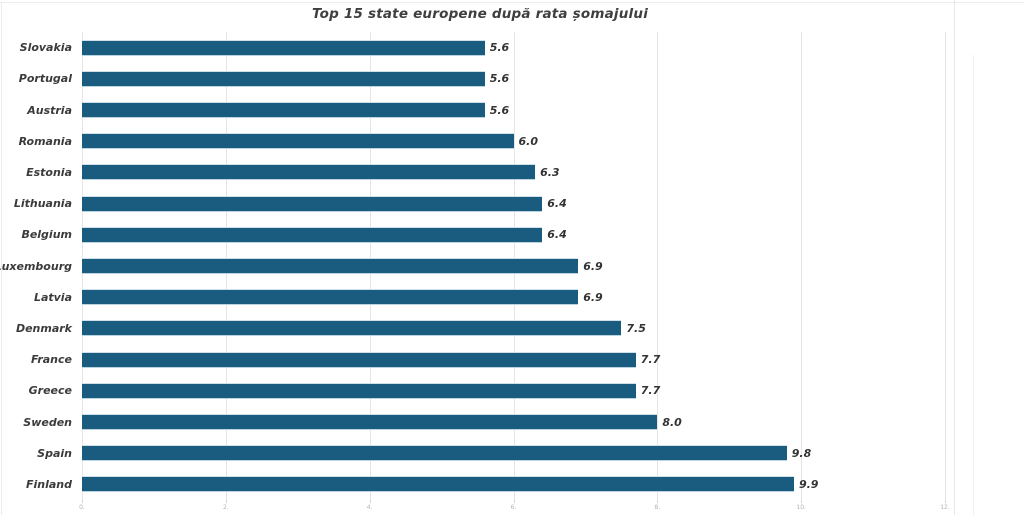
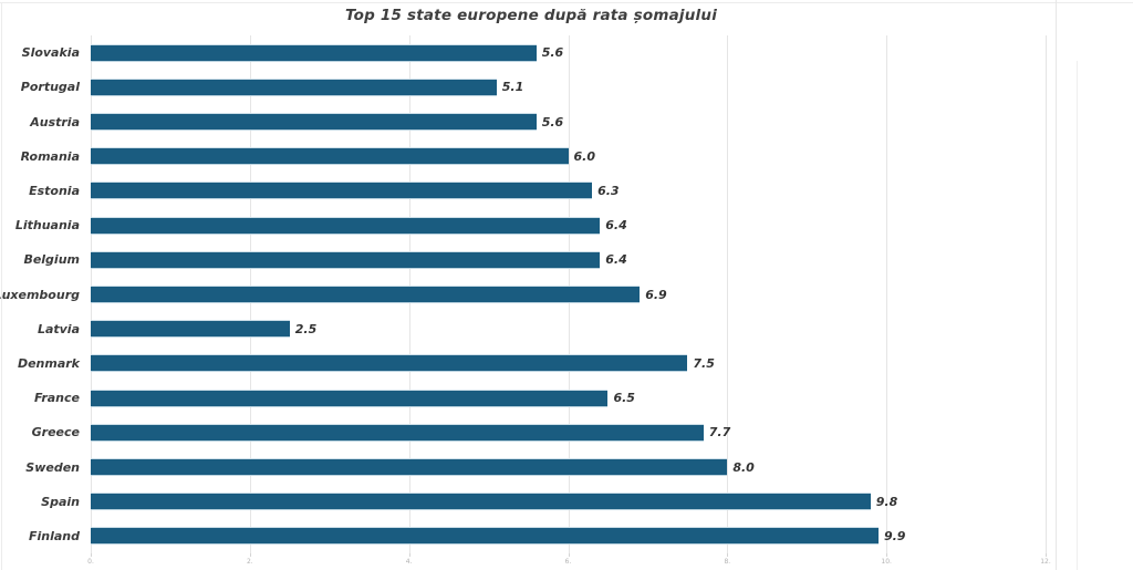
Portugal: 5.6 -> 5.1
Latvia: 6.9 -> 2.5
France: 7.7 -> 6.5
